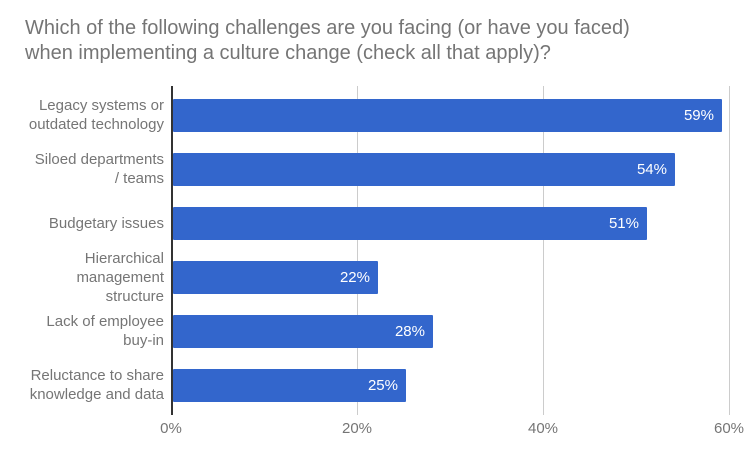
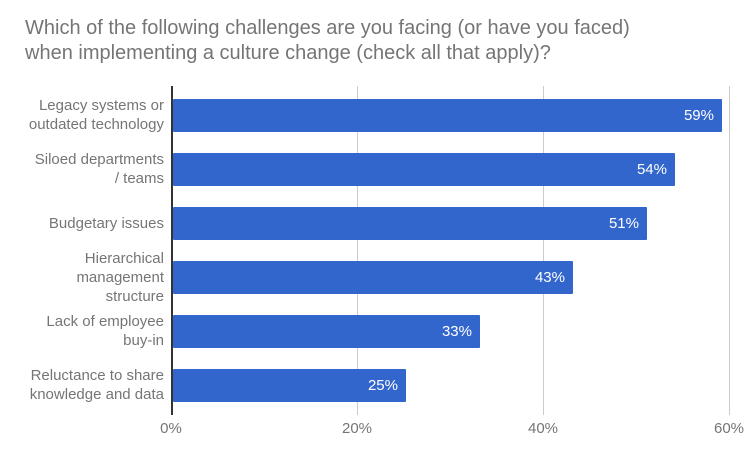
Hierarchical management structure: 22% -> 43%
Lack of employee buy-in: 28% -> 33%
